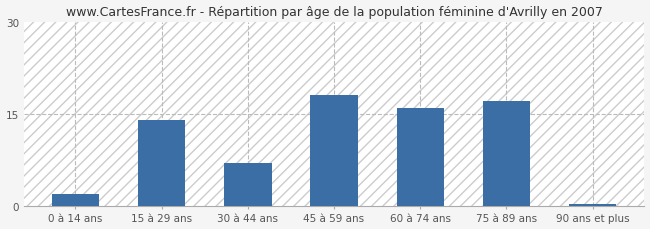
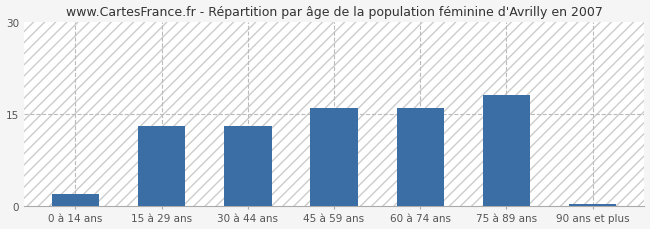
15 à 29 ans: 14.0 -> 13.0
30 à 44 ans: 7.0 -> 13.0
45 à 59 ans: 18.0 -> 16.0
75 à 89 ans: 17.0 -> 18.0
